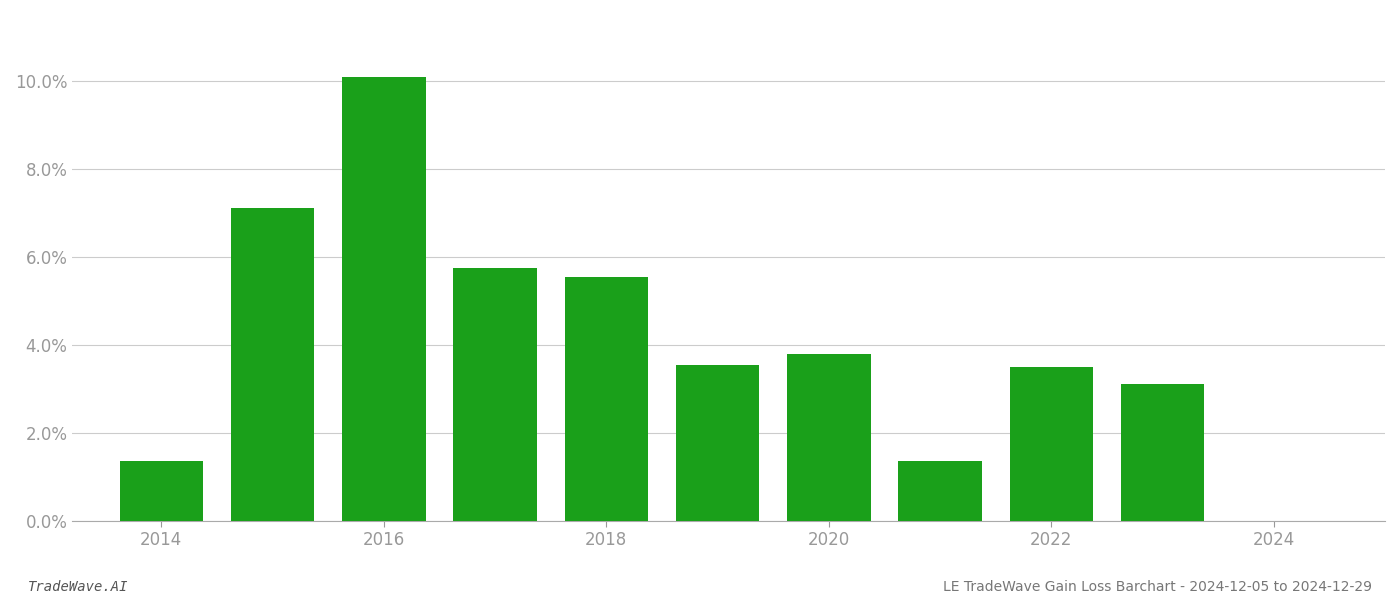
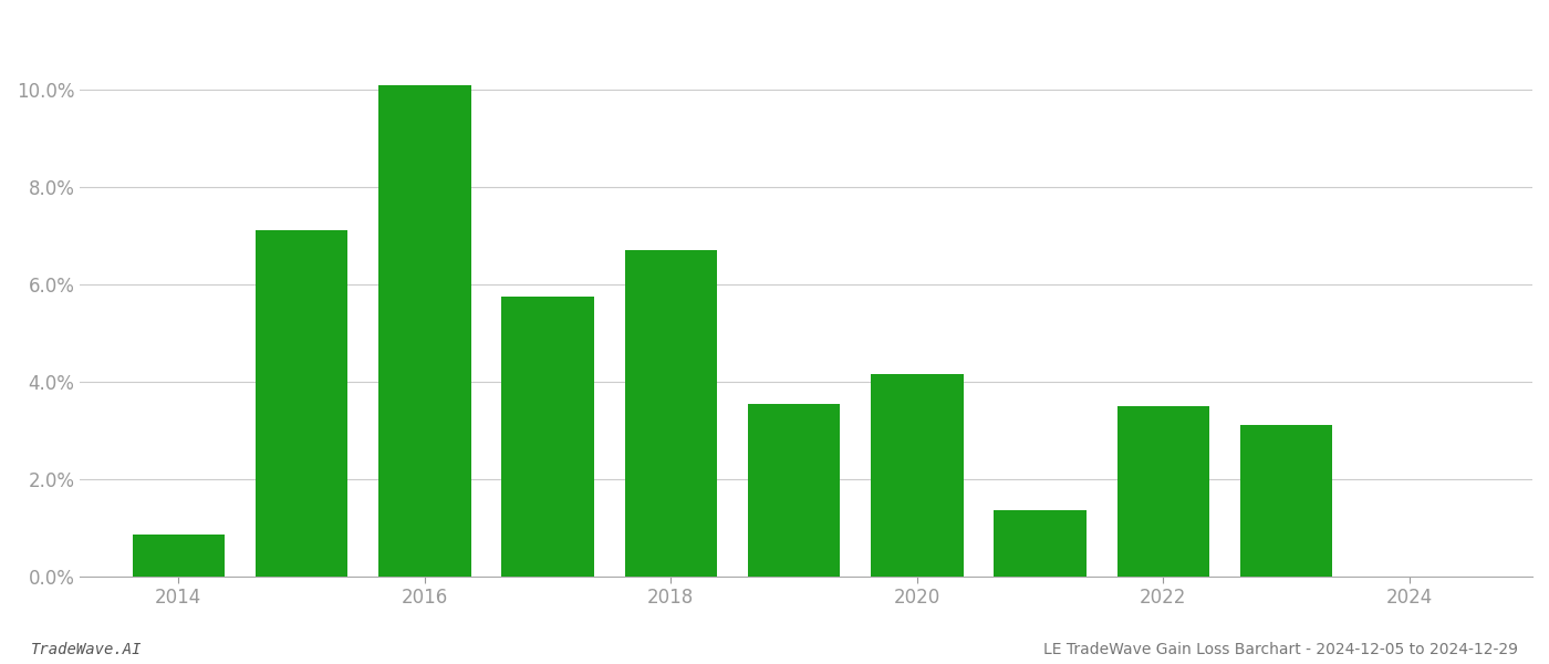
2014: 1.35% -> 0.85%
2018: 5.55% -> 6.70%
2020: 3.80% -> 4.15%
